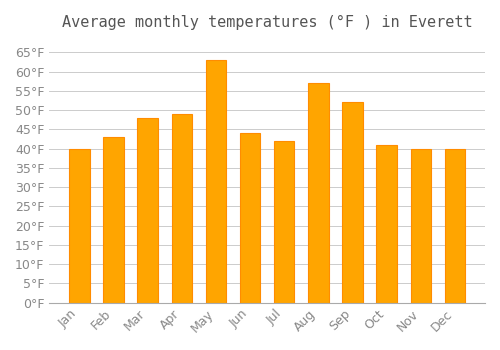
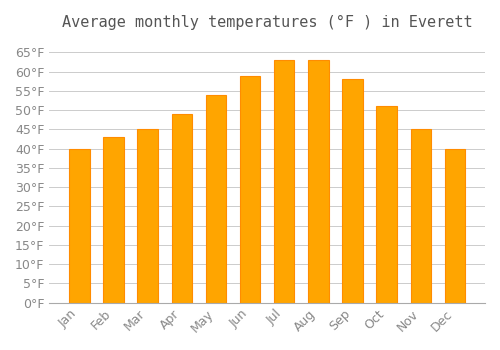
Mar: 48°F -> 45°F
May: 63°F -> 54°F
Jun: 44°F -> 59°F
Jul: 42°F -> 63°F
Aug: 57°F -> 63°F
Sep: 52°F -> 58°F
Oct: 41°F -> 51°F
Nov: 40°F -> 45°F
